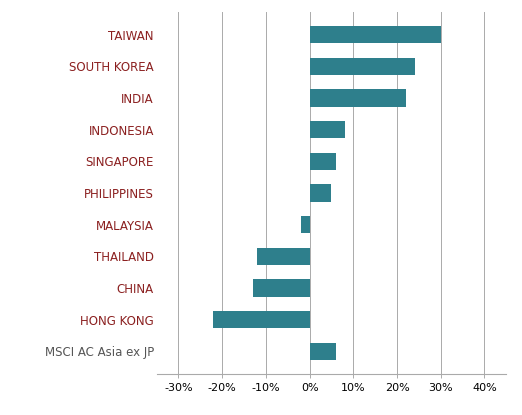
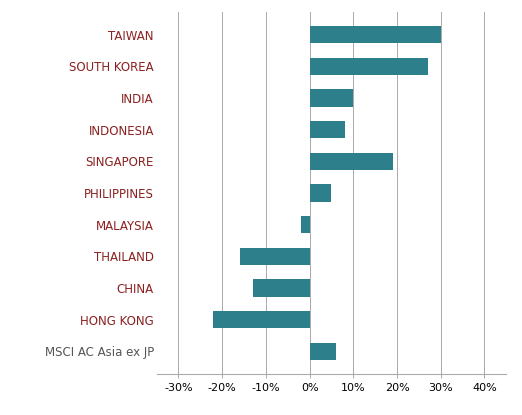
SOUTH KOREA: 24% -> 27%
INDIA: 22% -> 10%
SINGAPORE: 6% -> 19%
THAILAND: -12% -> -16%
